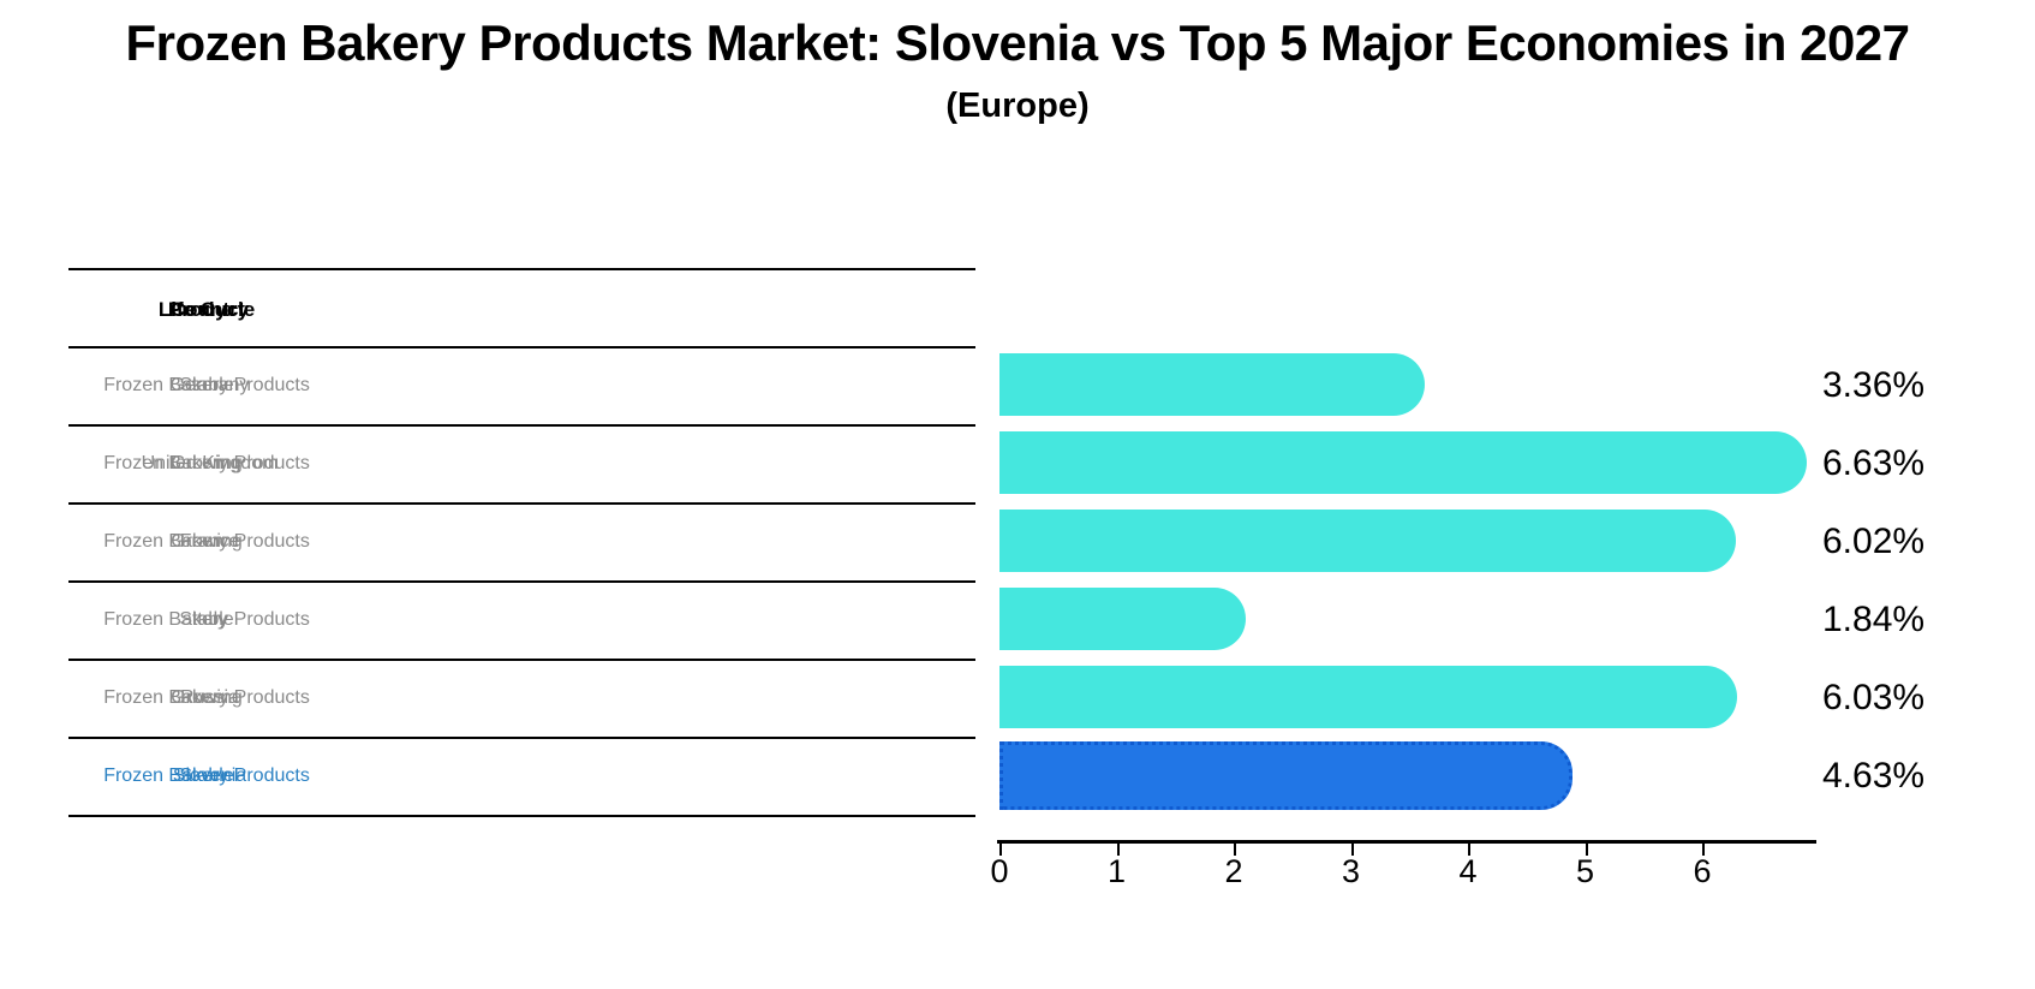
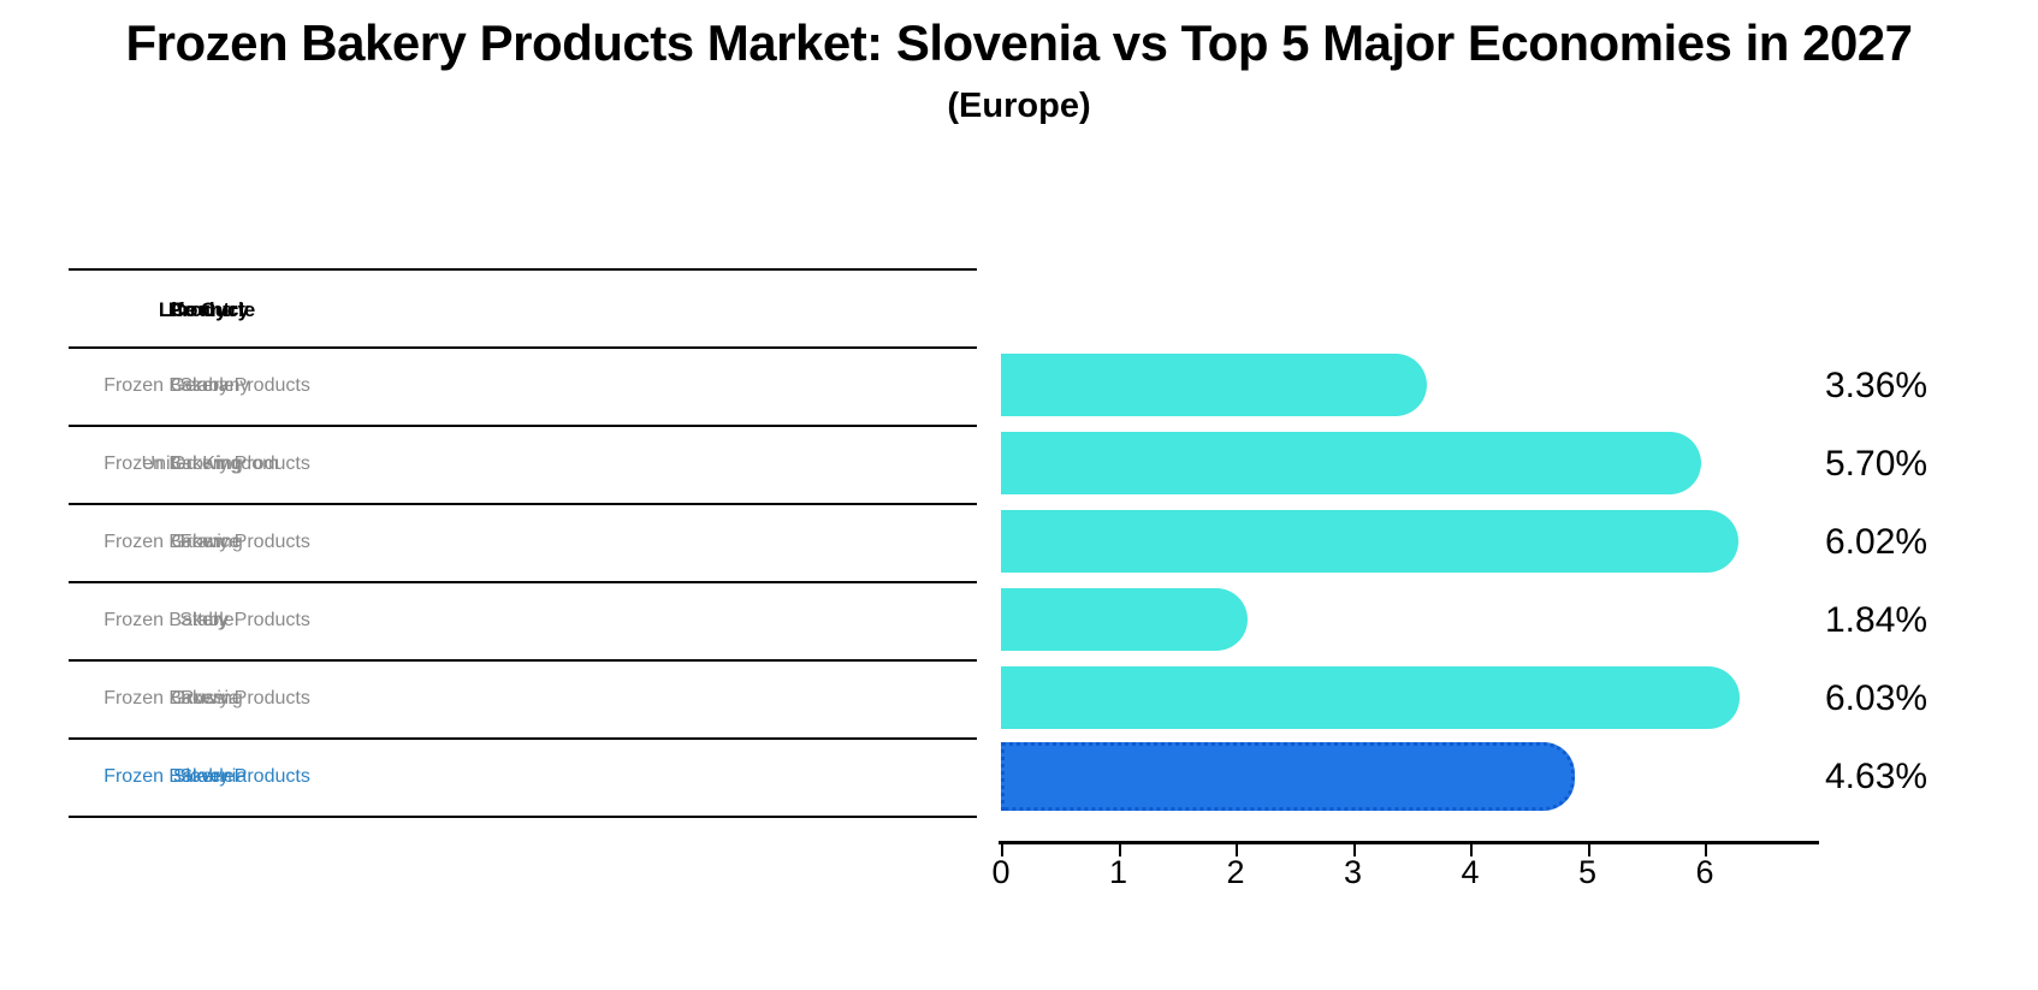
United Kingdom: 6.63% -> 5.70%
